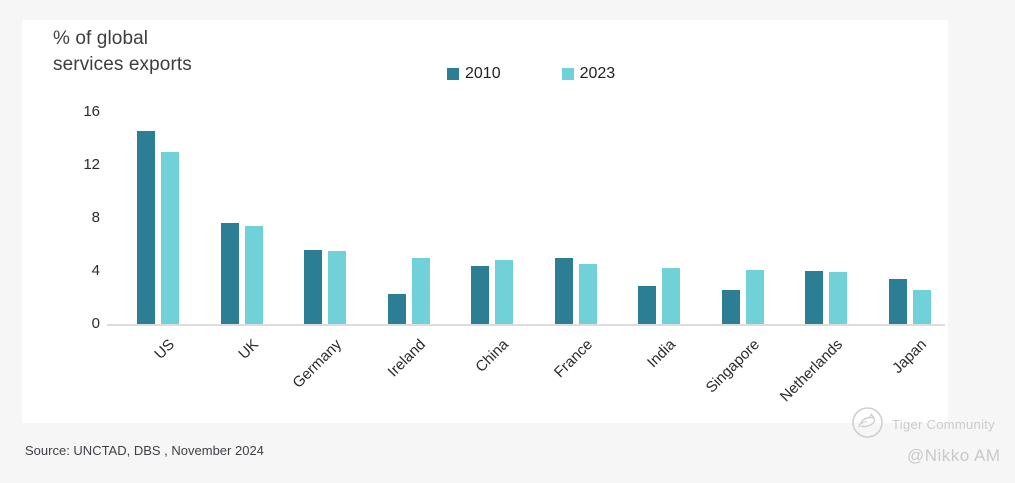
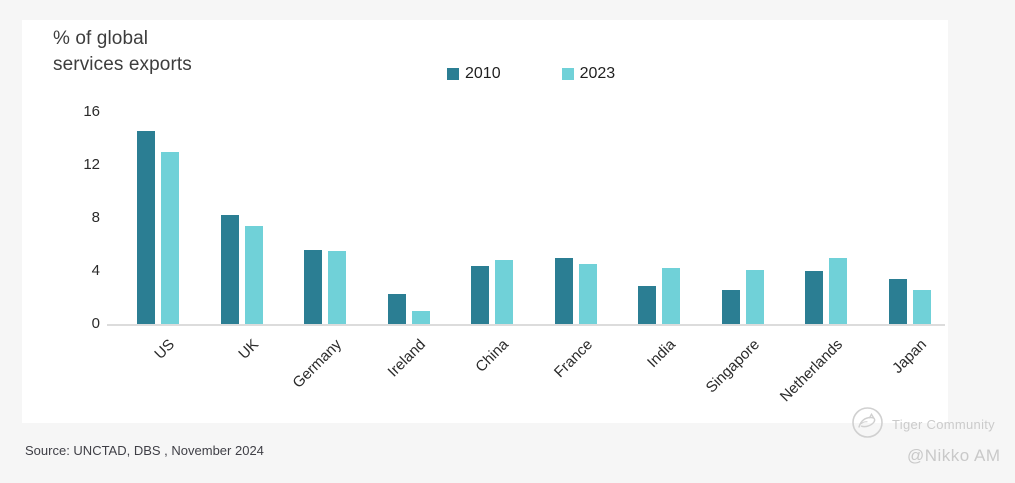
2010/UK: 7.6 -> 8.2
2023/Ireland: 5.0 -> 1.0
2023/Netherlands: 3.9 -> 5.0
